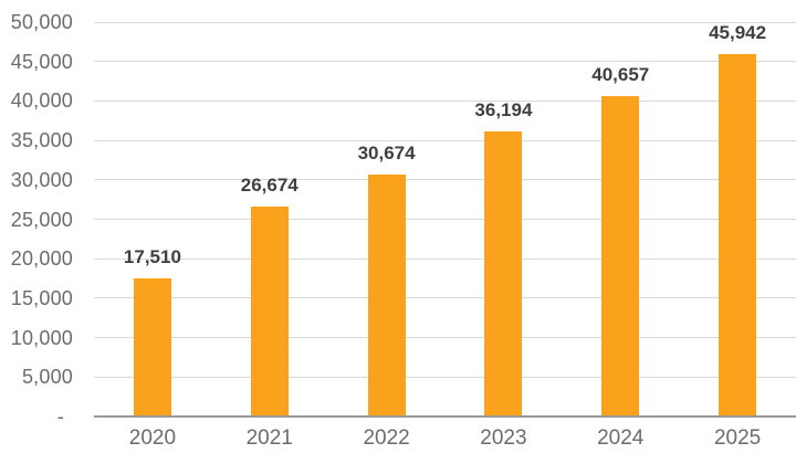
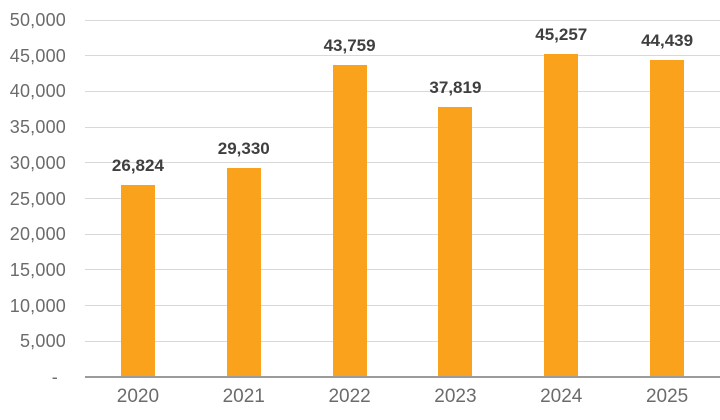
2020: 17,510 -> 26,824
2021: 26,674 -> 29,330
2022: 30,674 -> 43,759
2023: 36,194 -> 37,819
2024: 40,657 -> 45,257
2025: 45,942 -> 44,439
